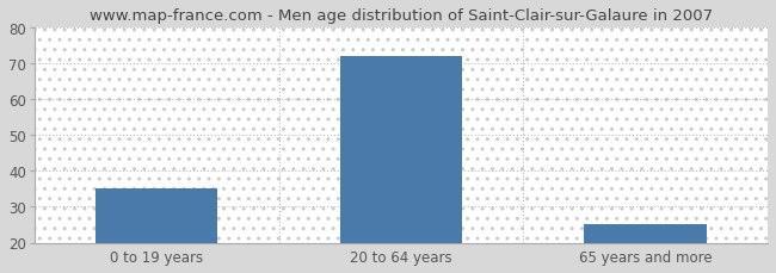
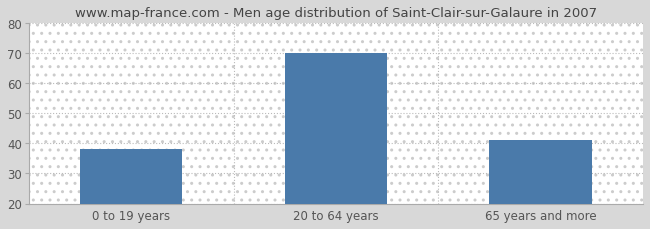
0 to 19 years: 35 -> 38
20 to 64 years: 72 -> 70
65 years and more: 25 -> 41
